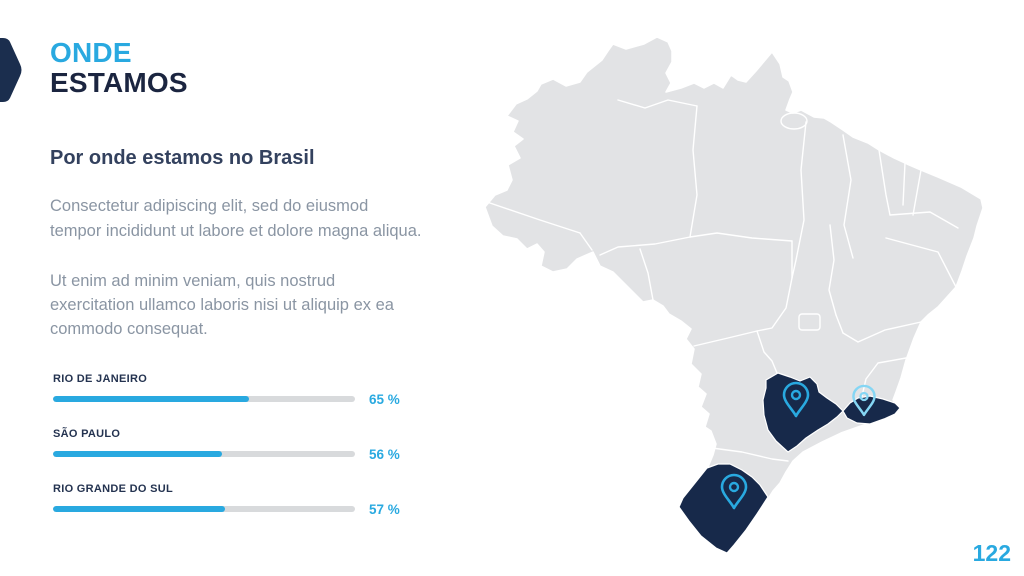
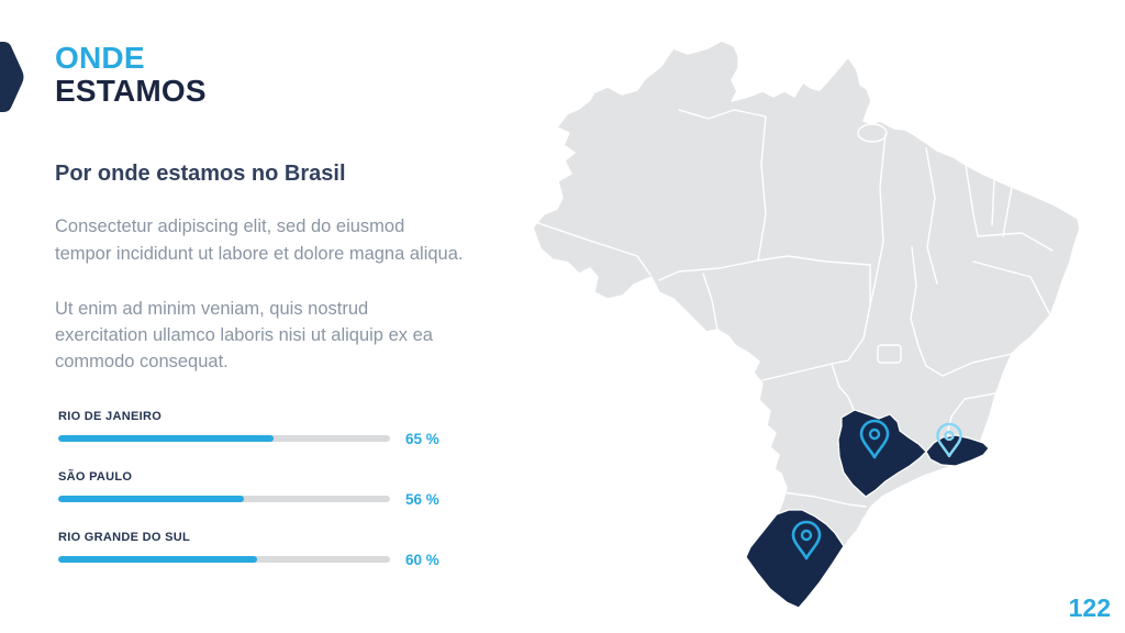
RIO GRANDE DO SUL: 57 -> 60
